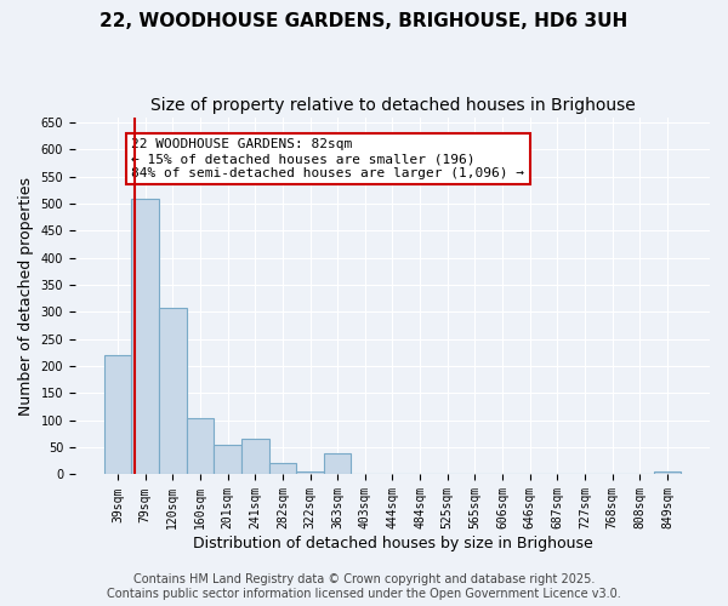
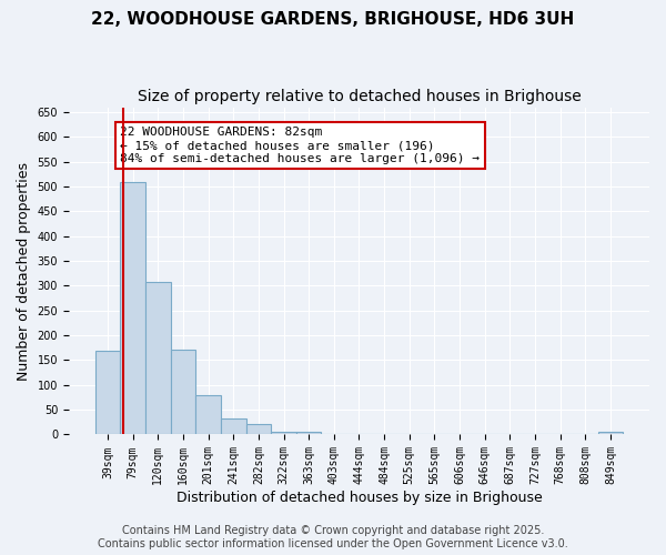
39sqm: 220 -> 170
160sqm: 105 -> 172
201sqm: 55 -> 80
241sqm: 65 -> 33
363sqm: 40 -> 5
